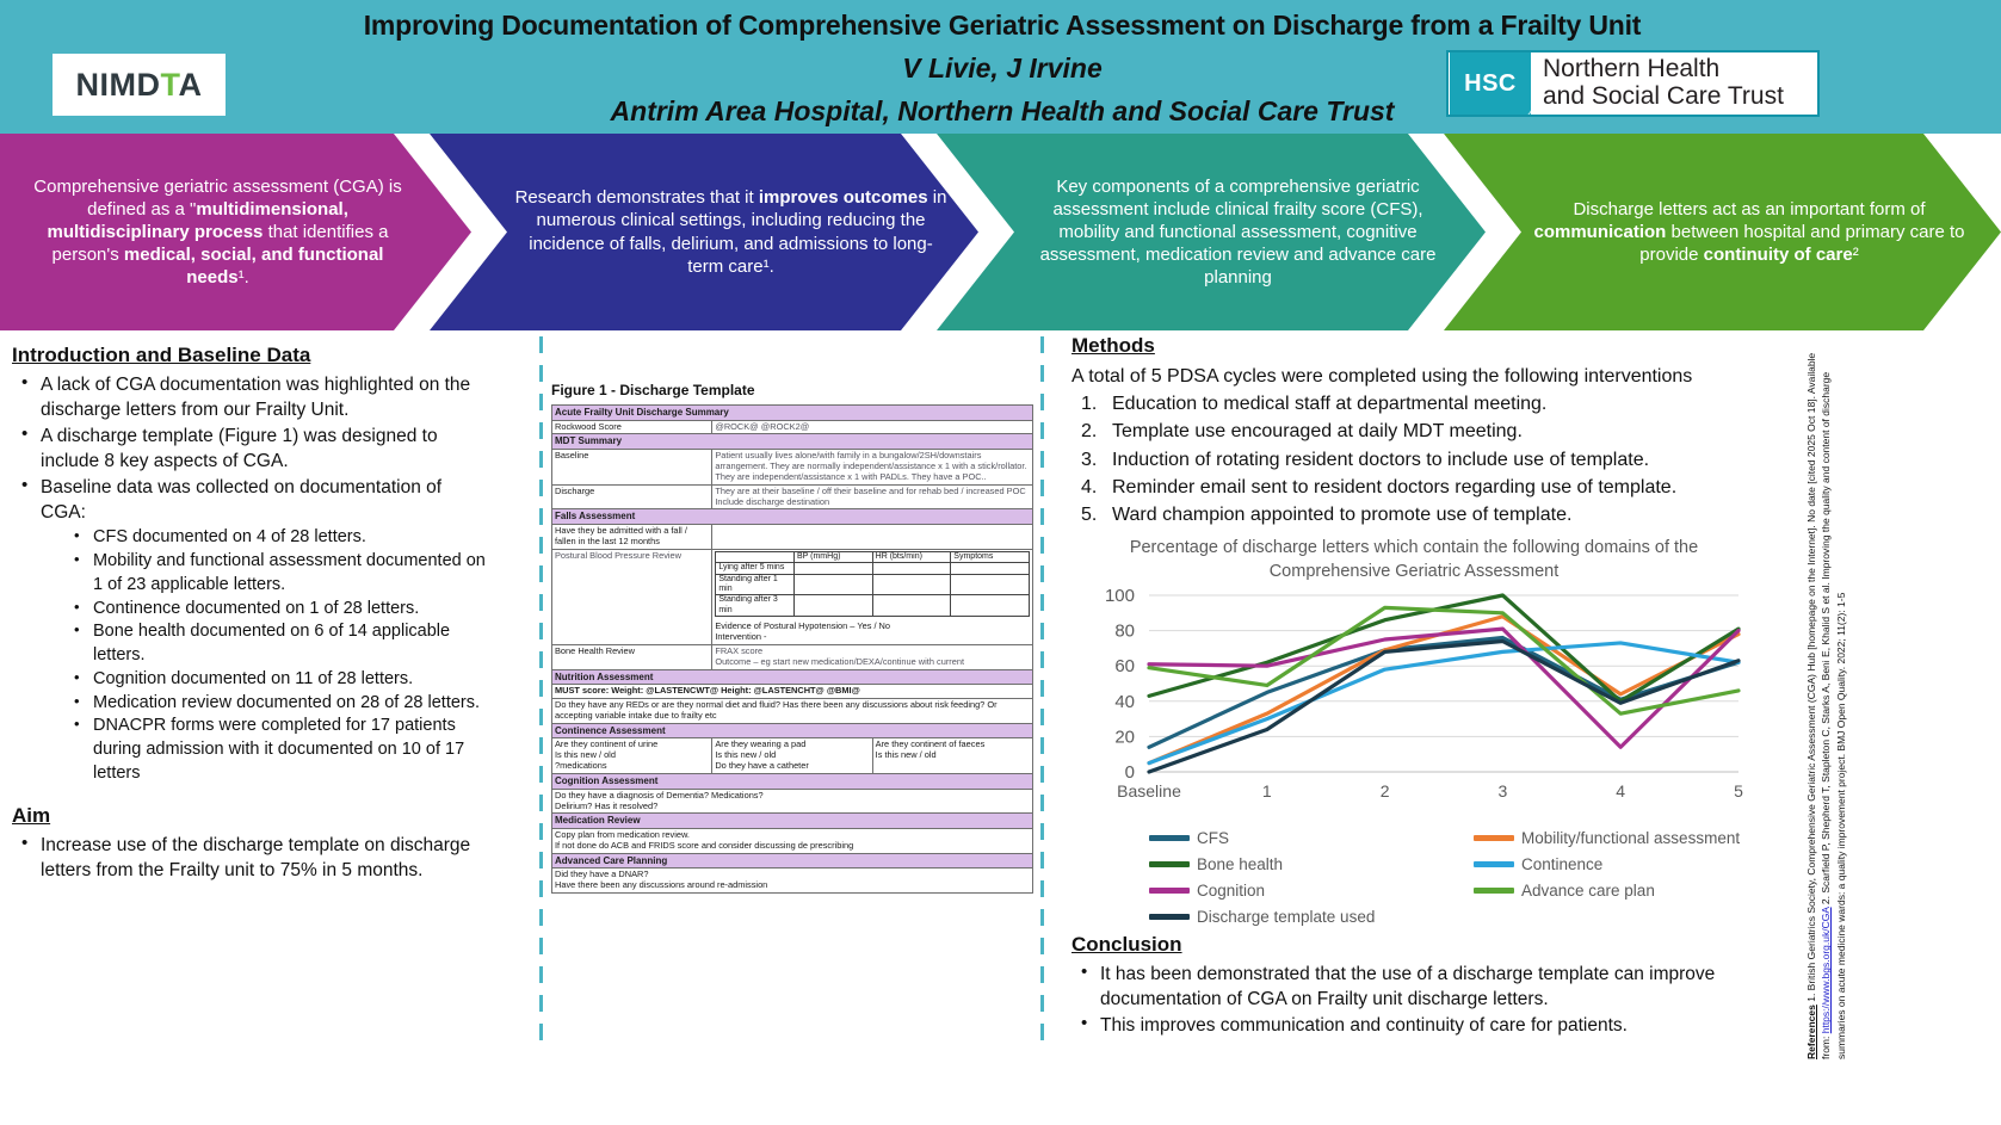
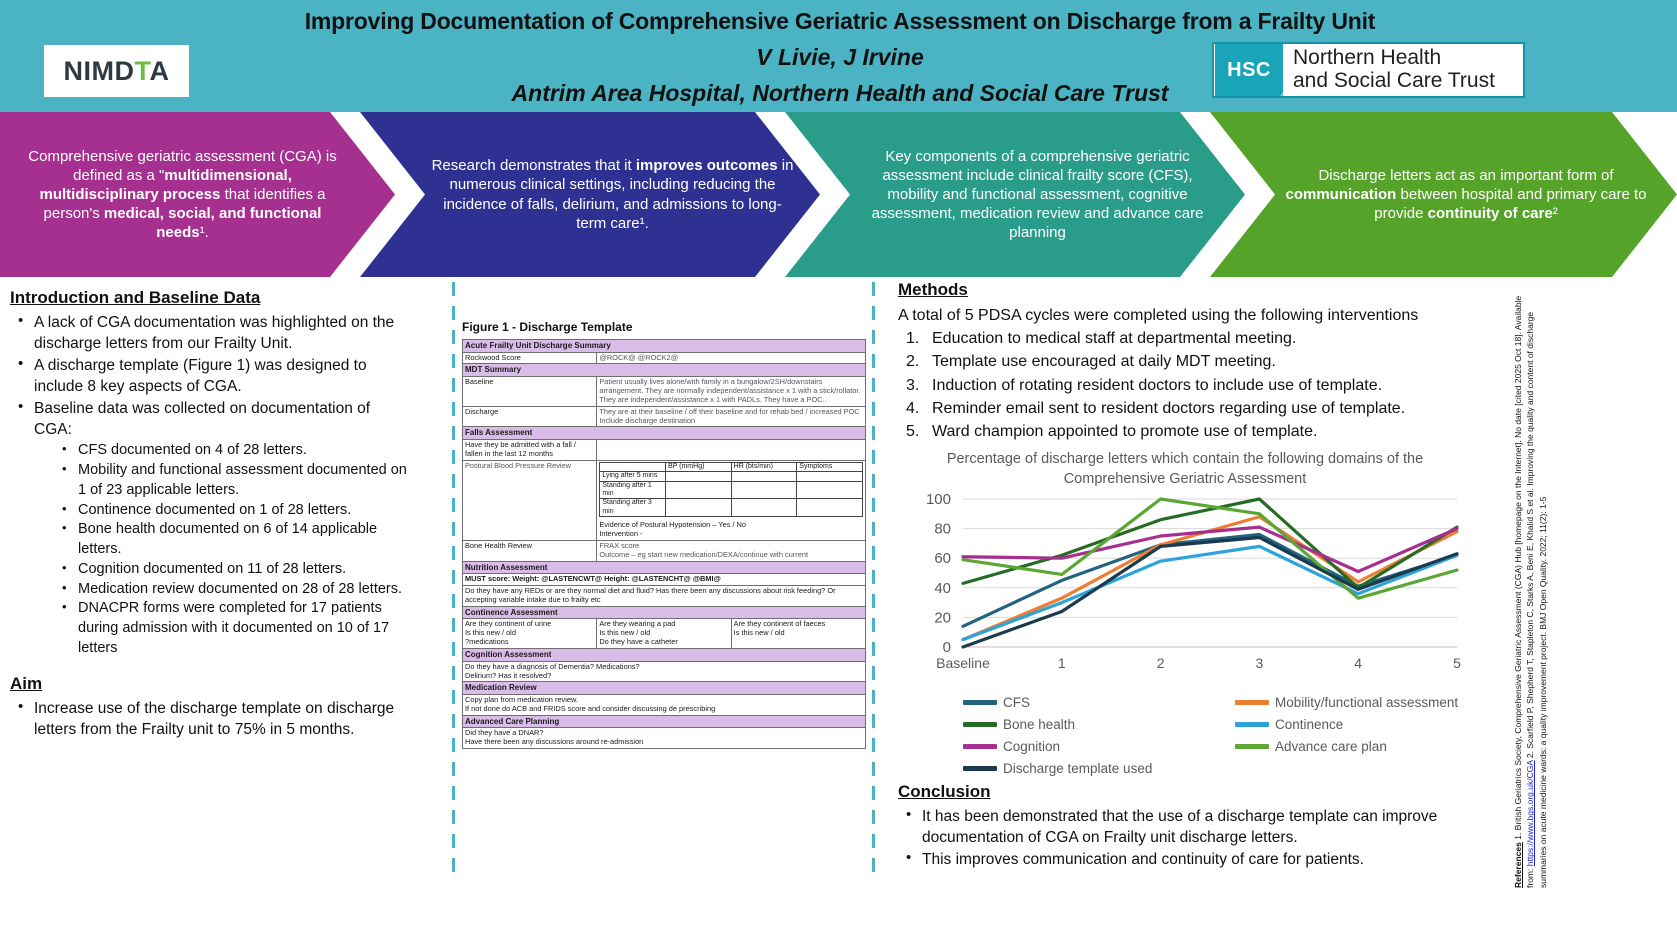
Advance care plan/2: 93 -> 100
Continence/4: 73 -> 36
Cognition/4: 14 -> 51
Advance care plan/5: 46 -> 52
